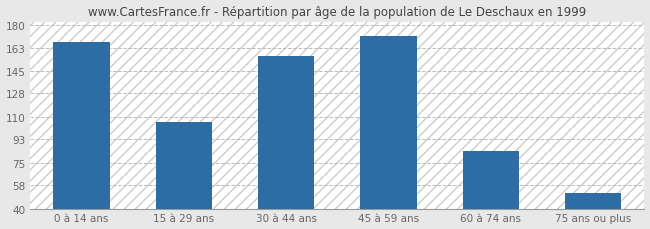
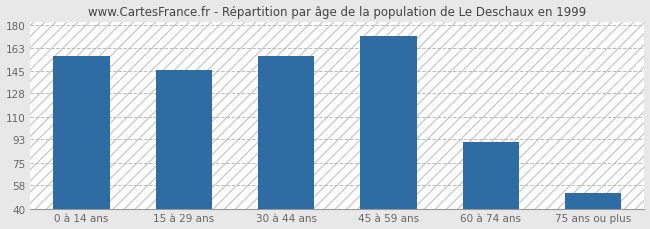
0 à 14 ans: 167 -> 157
15 à 29 ans: 106 -> 146
60 à 74 ans: 84 -> 91
